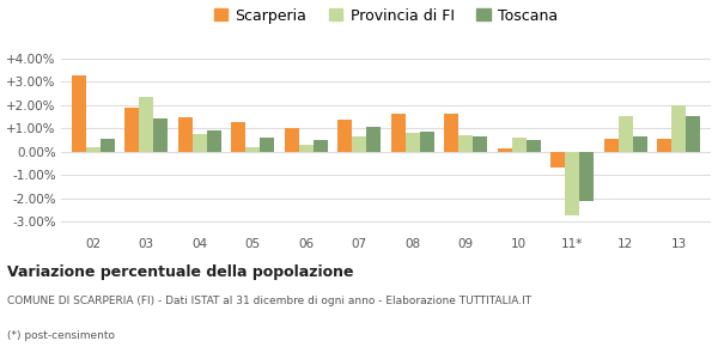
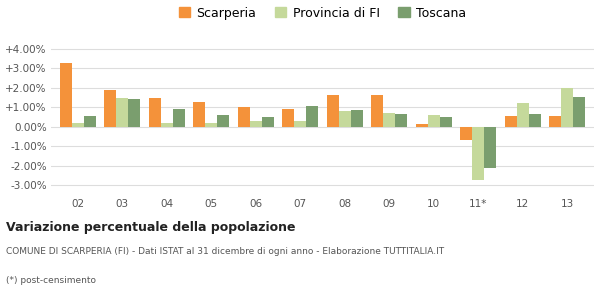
Provincia di FI/03: 2.4% -> 1.5%
Provincia di FI/04: 0.8% -> 0.2%
Scarperia/07: 1.4% -> 0.9%
Provincia di FI/07: 0.7% -> 0.3%
Provincia di FI/12: 1.6% -> 1.2%
